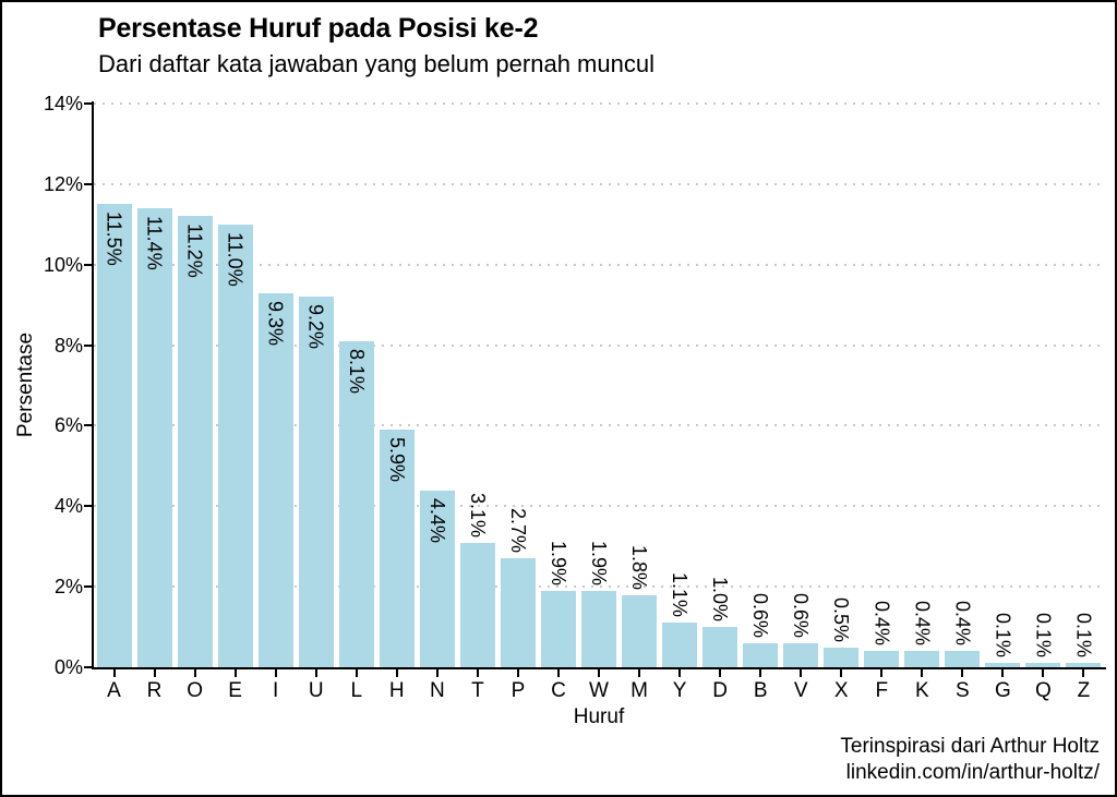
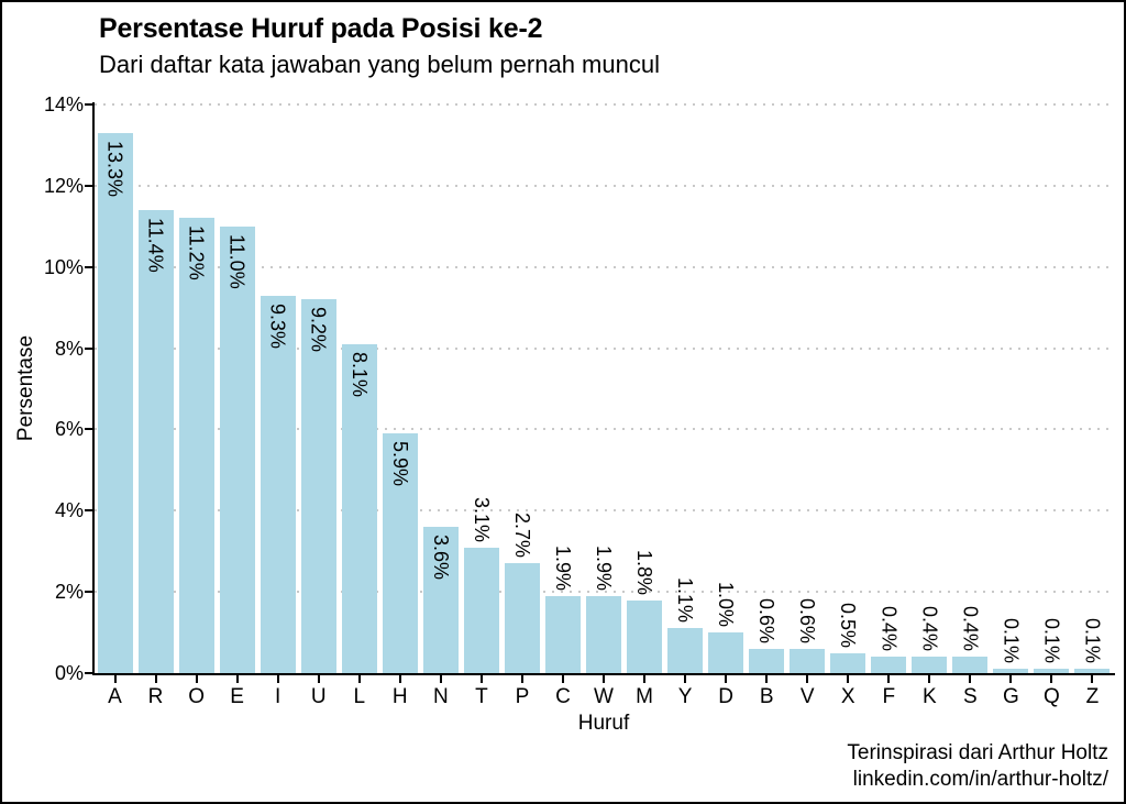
A: 11.5% -> 13.3%
N: 4.4% -> 3.6%
